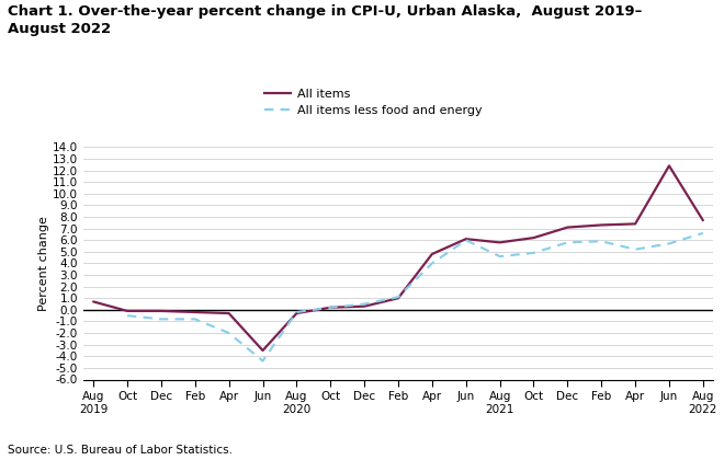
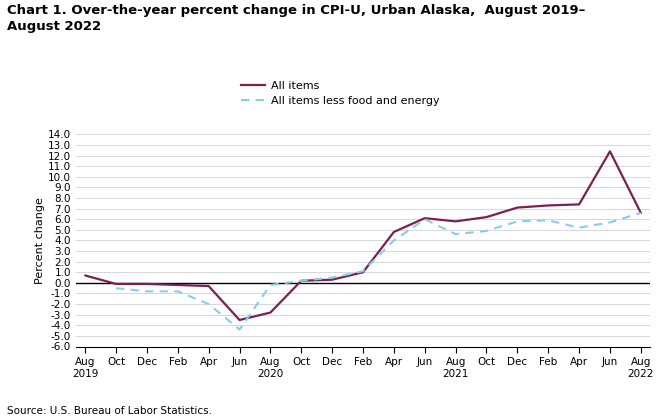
All items/Aug 2020: -0.3 -> -2.8
All items/Aug 2022: 7.7 -> 6.6
